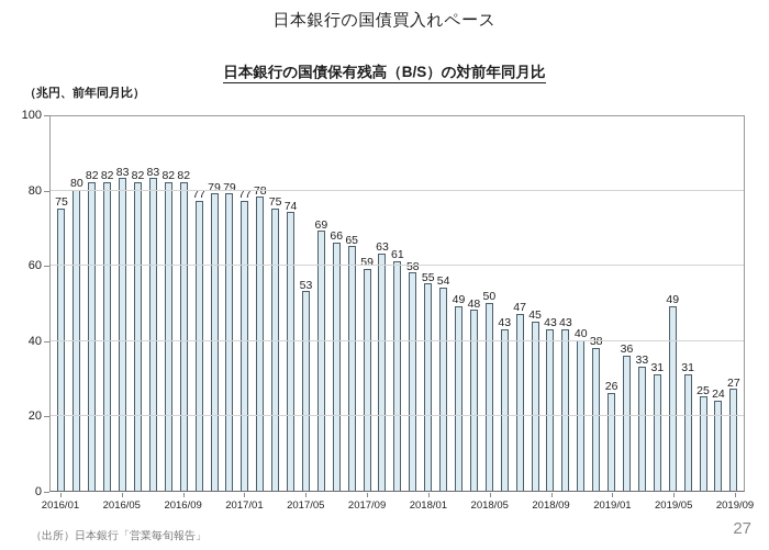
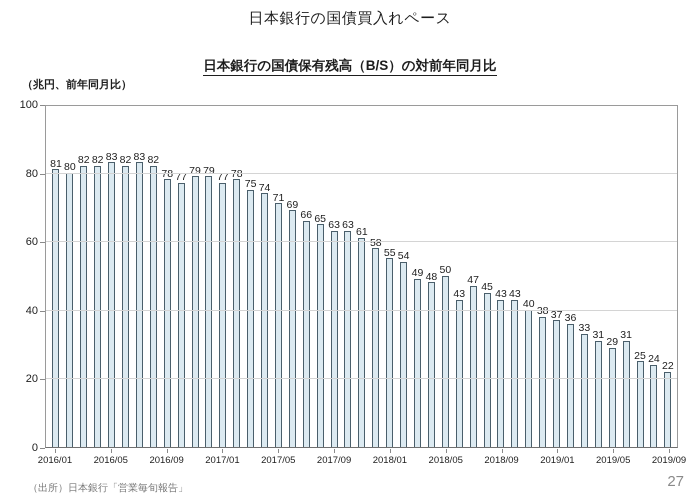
2016/01: 75 -> 81
2016/09: 82 -> 78
2017/05: 53 -> 71
2017/09: 59 -> 63
2019/01: 26 -> 37
2019/05: 49 -> 29
2019/09: 27 -> 22
